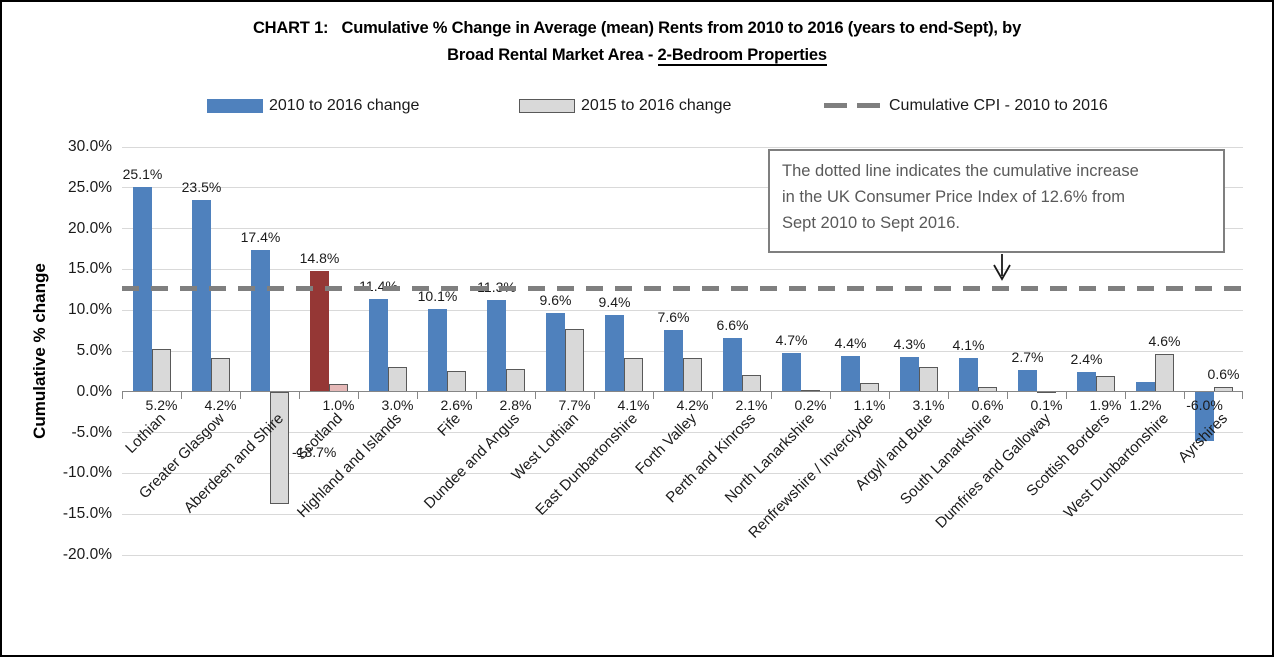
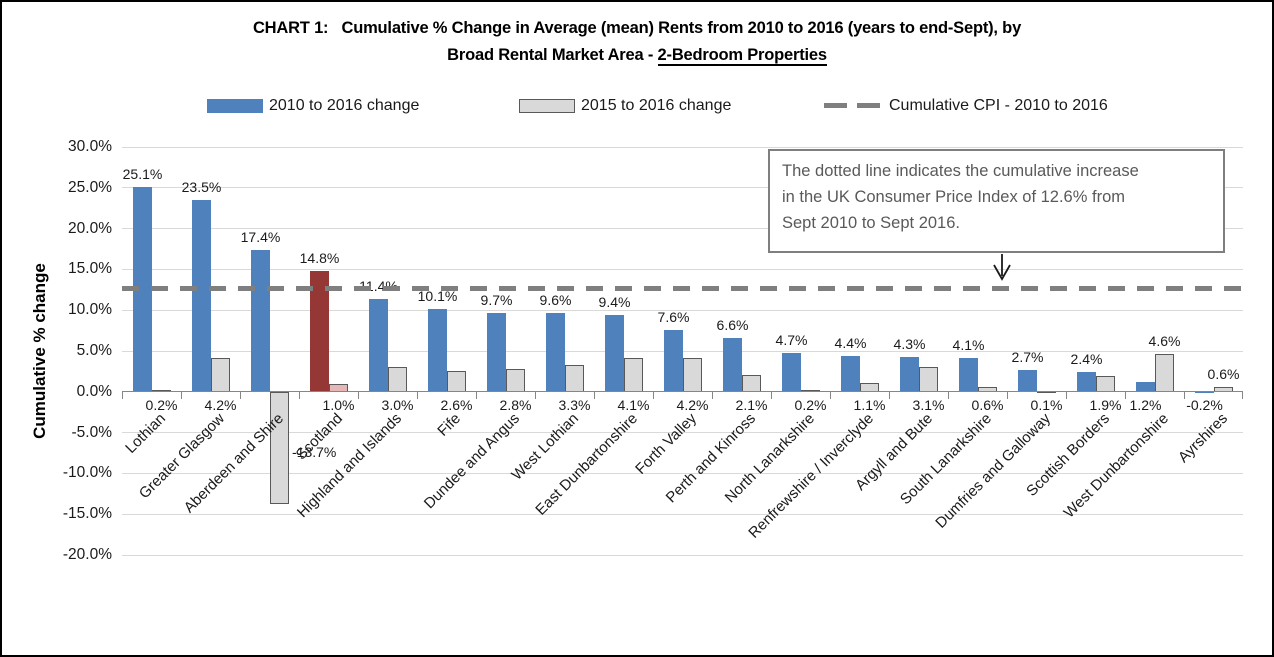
2015 to 2016 change/Lothian: 5.2% -> 0.2%
2010 to 2016 change/Dundee and Angus: 11.3% -> 9.7%
2015 to 2016 change/West Lothian: 7.7% -> 3.3%
2010 to 2016 change/Ayrshires: -6.0% -> -0.2%
